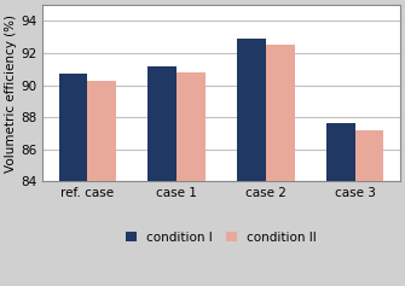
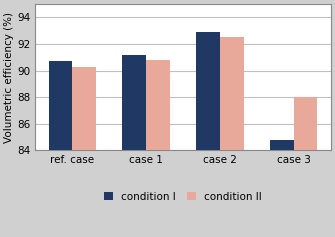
condition I/case 3: 87.6 -> 84.8
condition II/case 3: 87.2 -> 88.0
